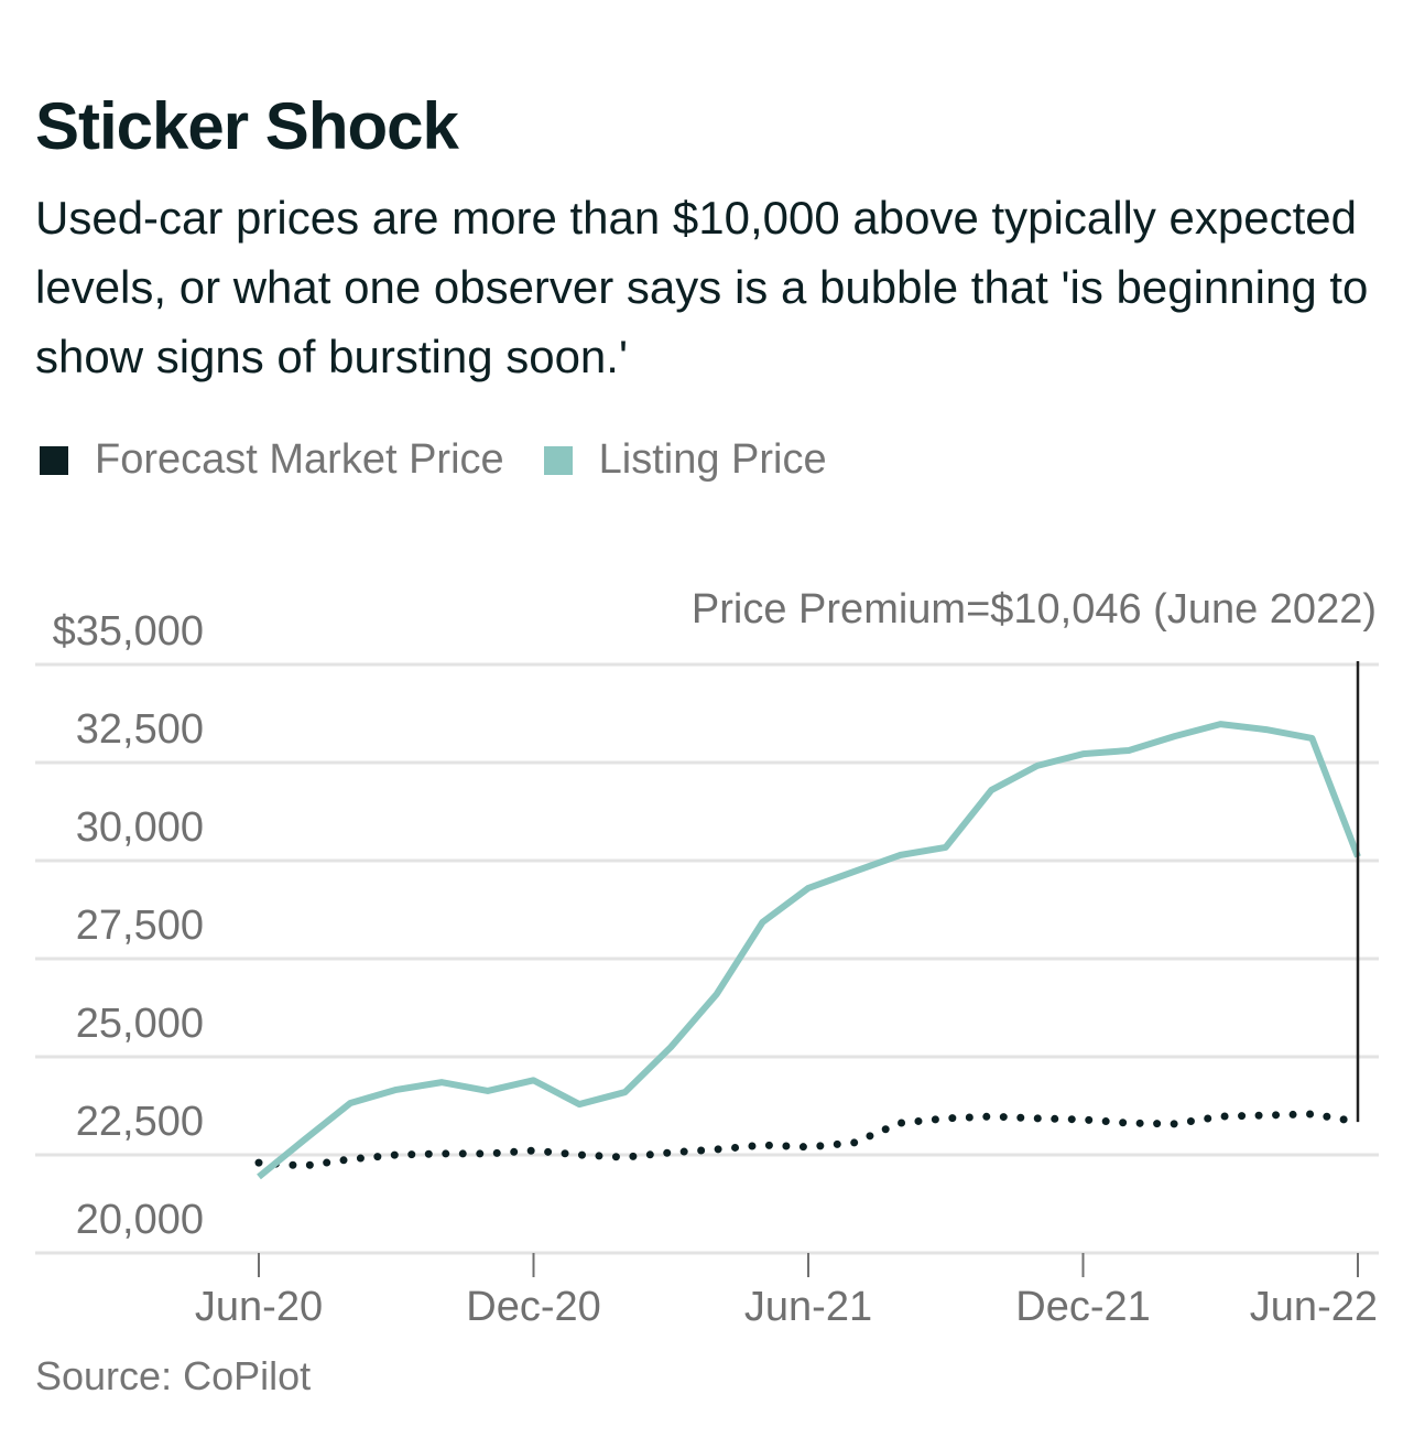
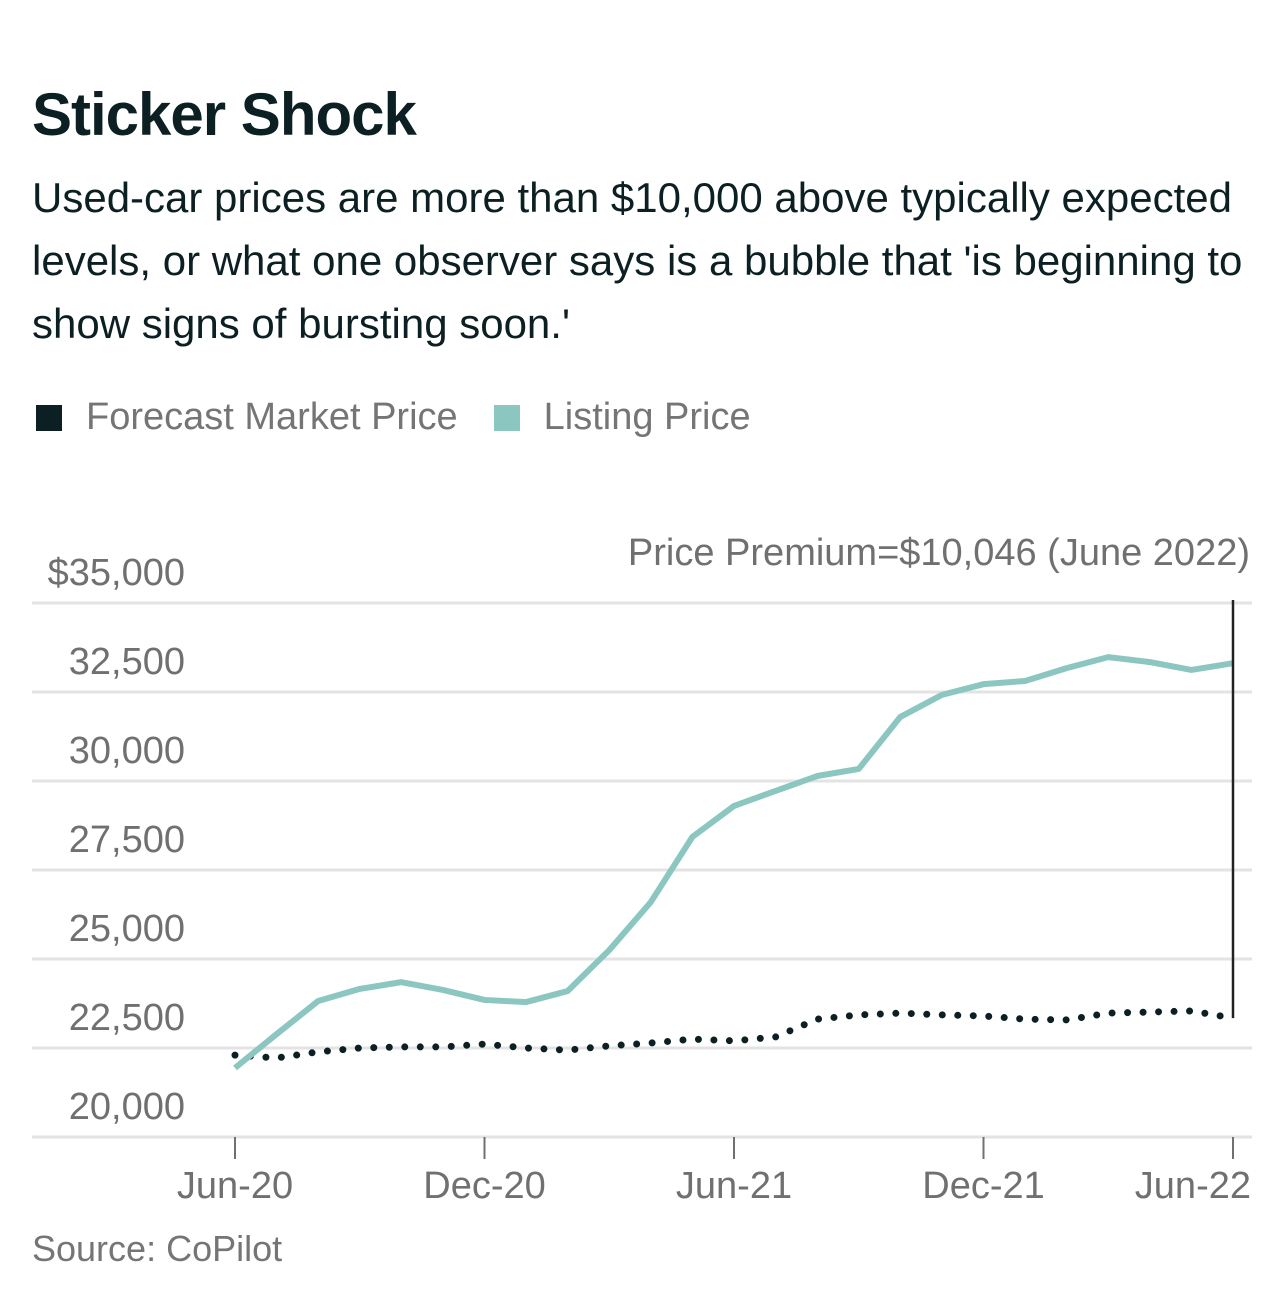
Listing Price/Dec-20: $24400 -> $23800
Listing Price/Jun-22: $30100 -> $33300
